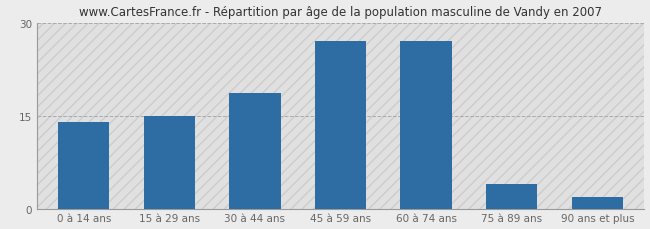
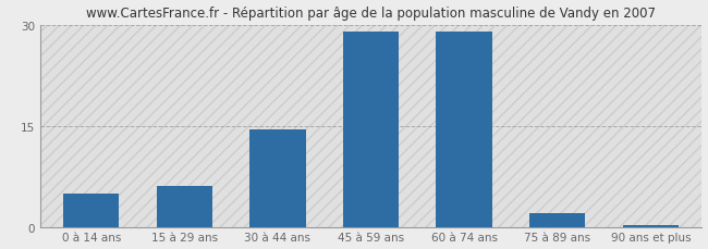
0 à 14 ans: 14.0 -> 5.0
15 à 29 ans: 15.0 -> 6.0
30 à 44 ans: 18.6 -> 14.5
45 à 59 ans: 27.0 -> 29.0
60 à 74 ans: 27.0 -> 29.0
75 à 89 ans: 4.0 -> 2.0
90 ans et plus: 1.8 -> 0.2
